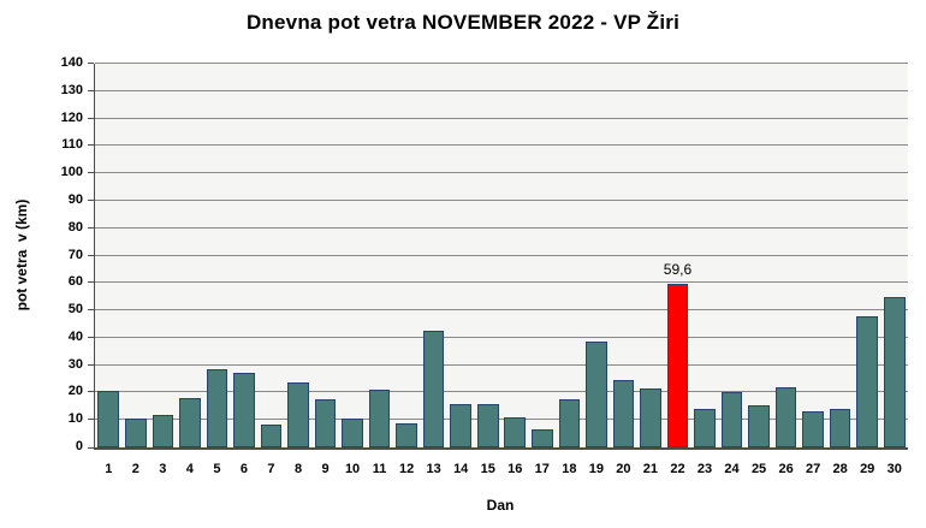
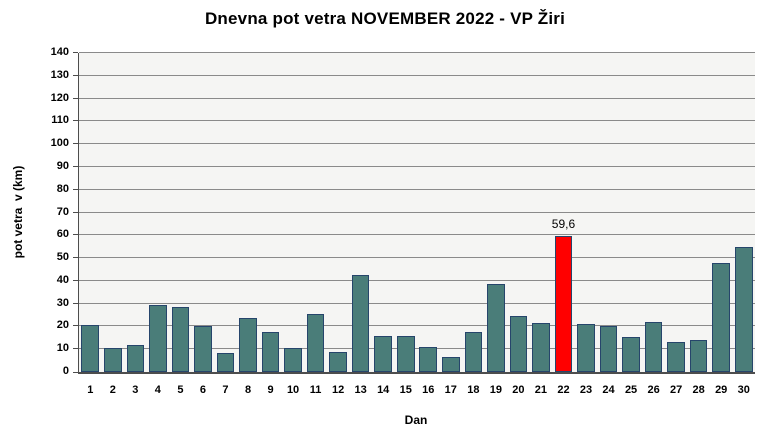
4: 18 -> 30
6: 27 -> 20
11: 21 -> 26
23: 14 -> 21
